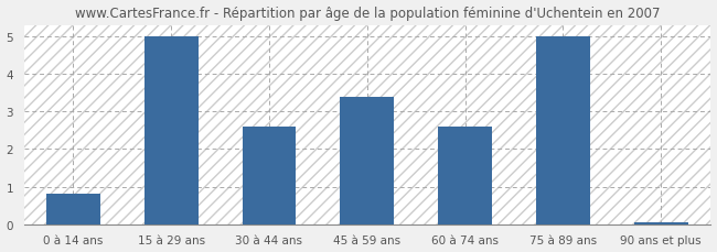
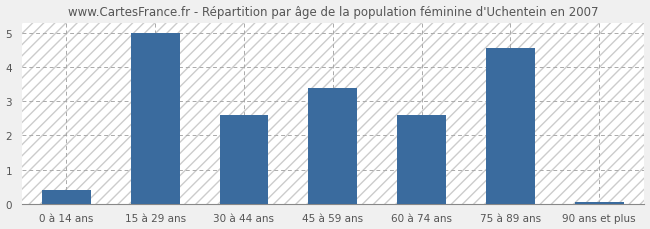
0 à 14 ans: 0.80 -> 0.40
75 à 89 ans: 5.00 -> 4.55
